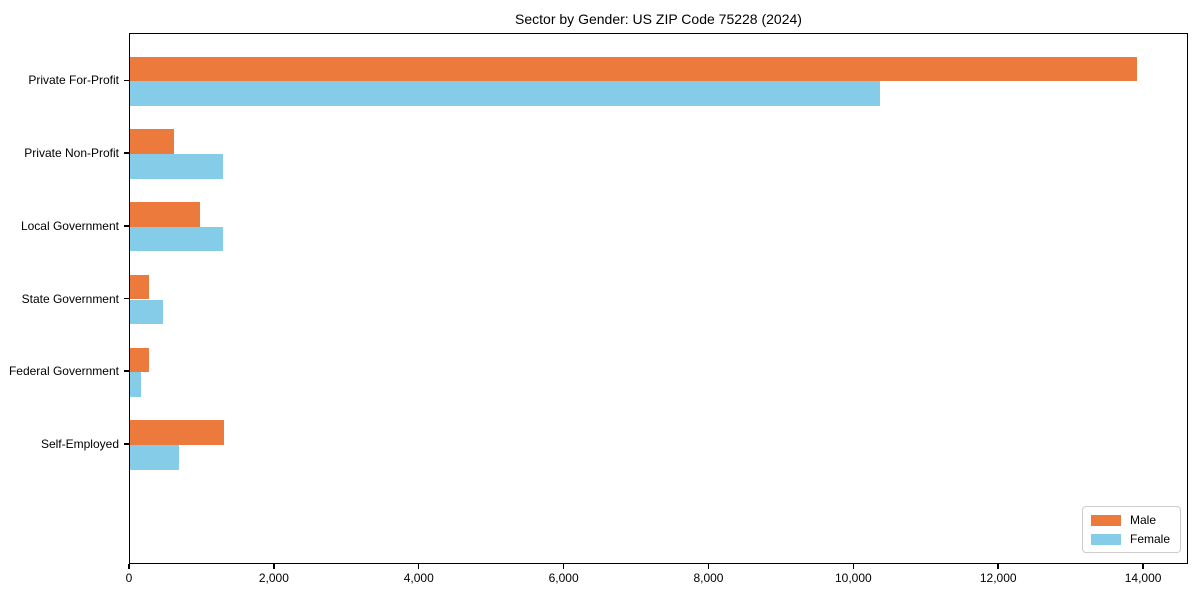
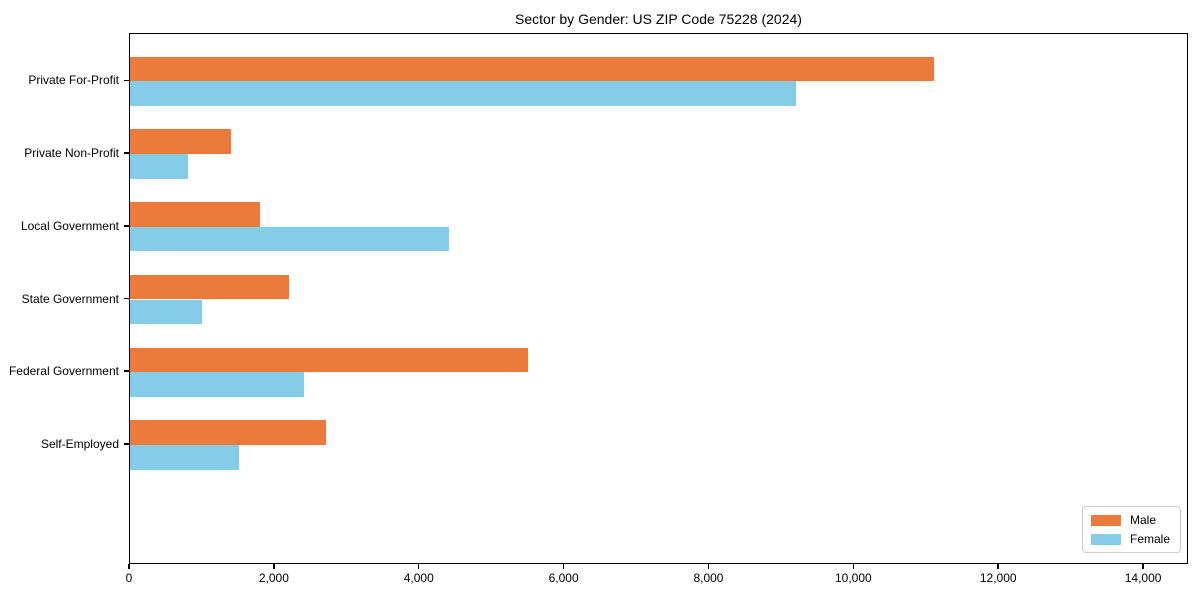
Male/Private For-Profit: 13900 -> 11100
Female/Private For-Profit: 10400 -> 9200
Male/Private Non-Profit: 600 -> 1400
Female/Private Non-Profit: 1300 -> 800
Male/Local Government: 1000 -> 1800
Female/Local Government: 1300 -> 4400
Male/State Government: 300 -> 2200
Female/State Government: 500 -> 1000
Male/Federal Government: 300 -> 5500
Female/Federal Government: 200 -> 2400
Male/Self-Employed: 1300 -> 2700
Female/Self-Employed: 700 -> 1500
